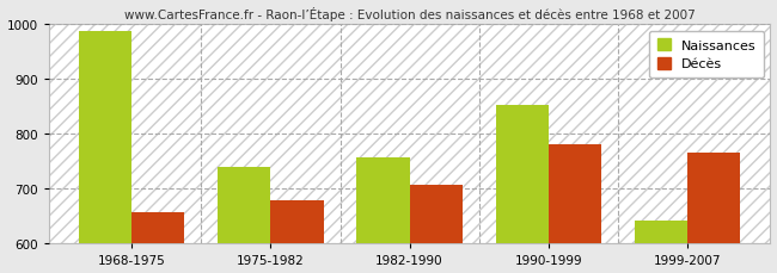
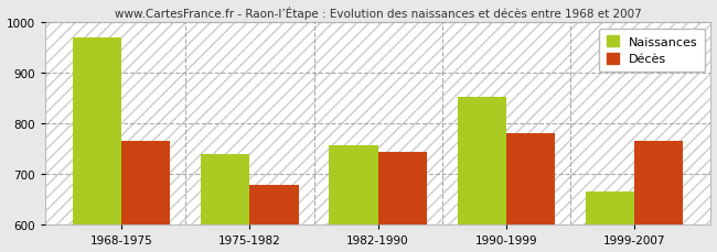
Naissances/1968-1975: 988 -> 970
Décès/1968-1975: 657 -> 765
Décès/1982-1990: 708 -> 745
Naissances/1999-2007: 643 -> 665
